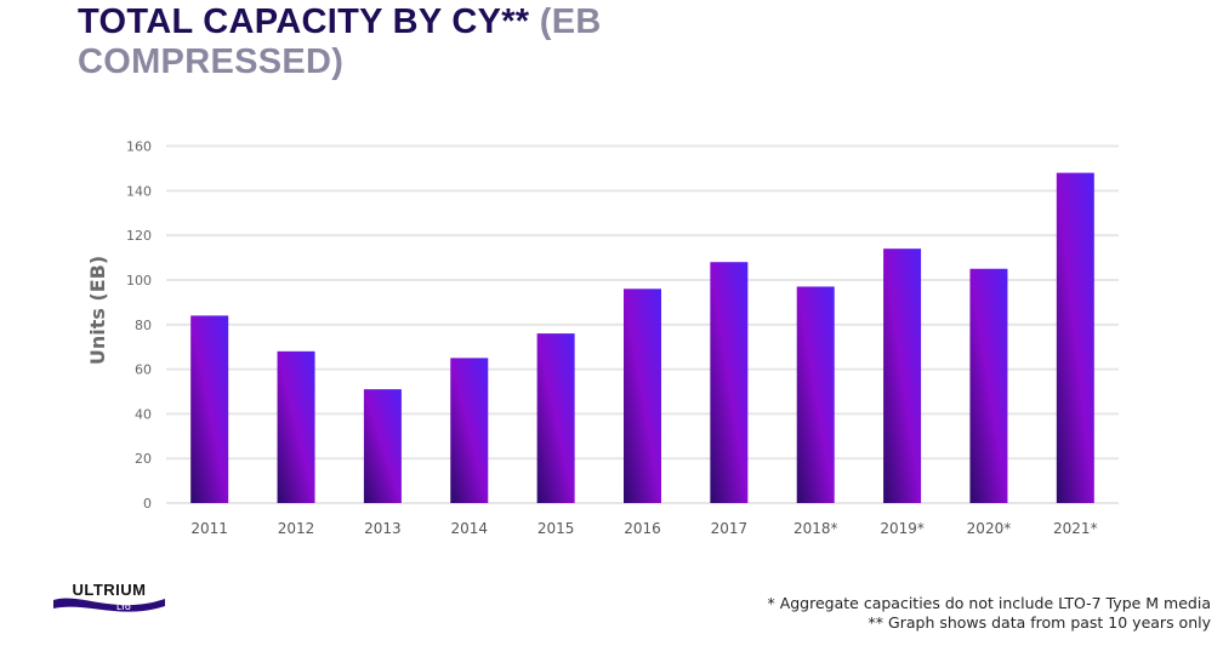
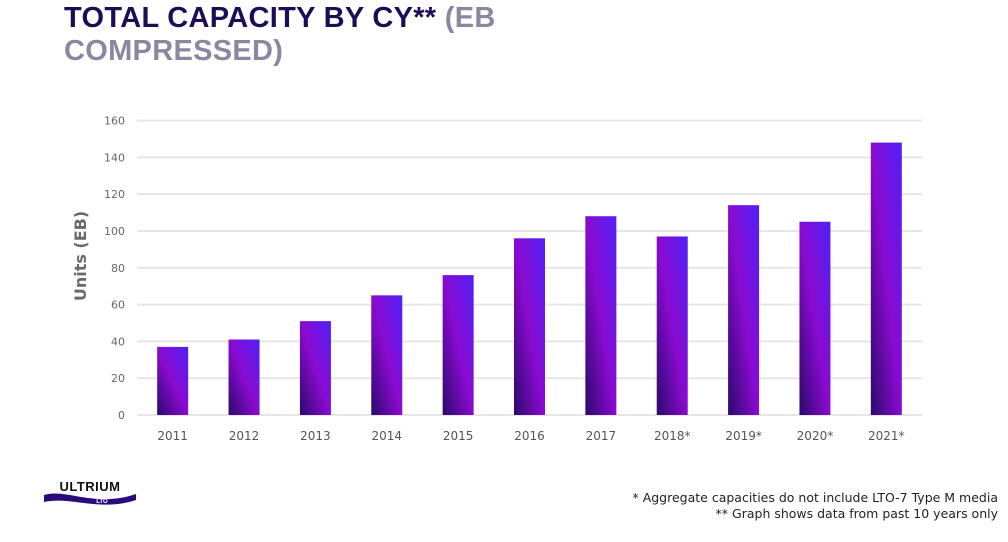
2011: 84 -> 37
2012: 68 -> 41
